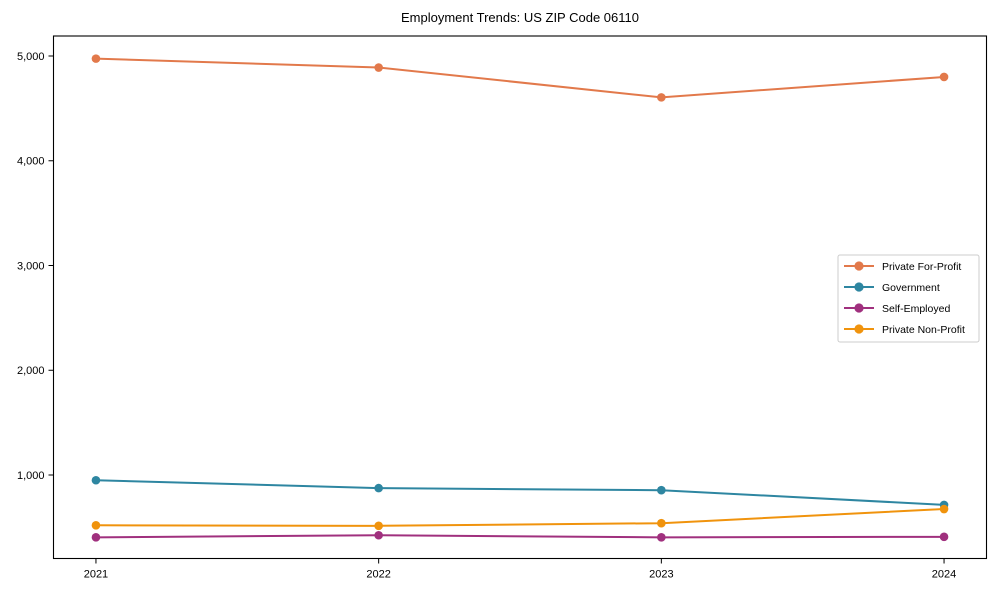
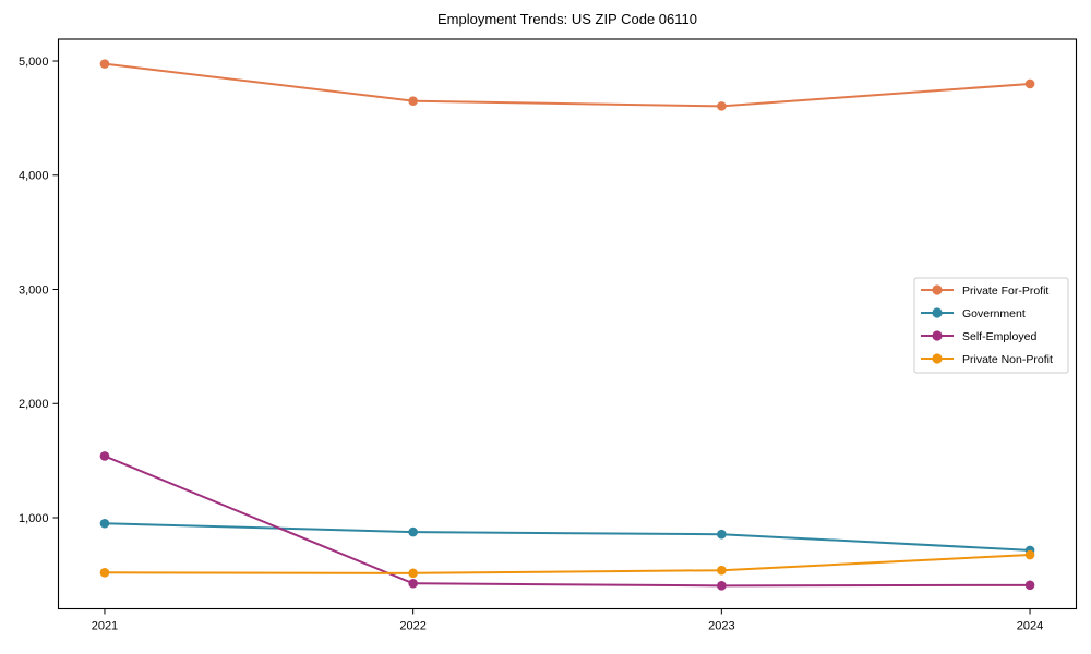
Self-Employed/2021: 400 -> 1540
Private For-Profit/2022: 4890 -> 4650
